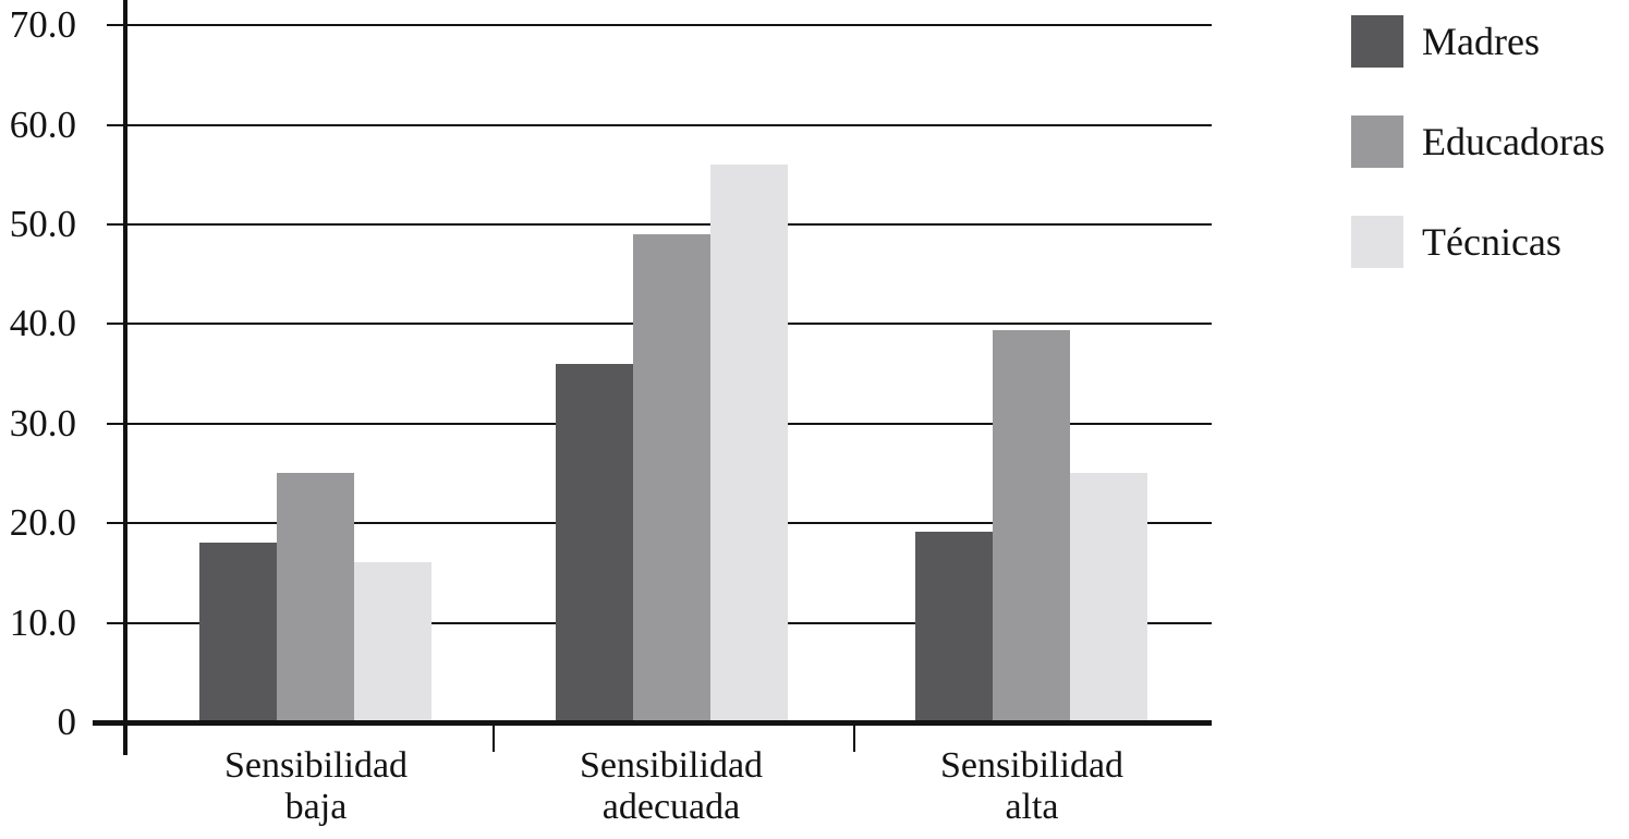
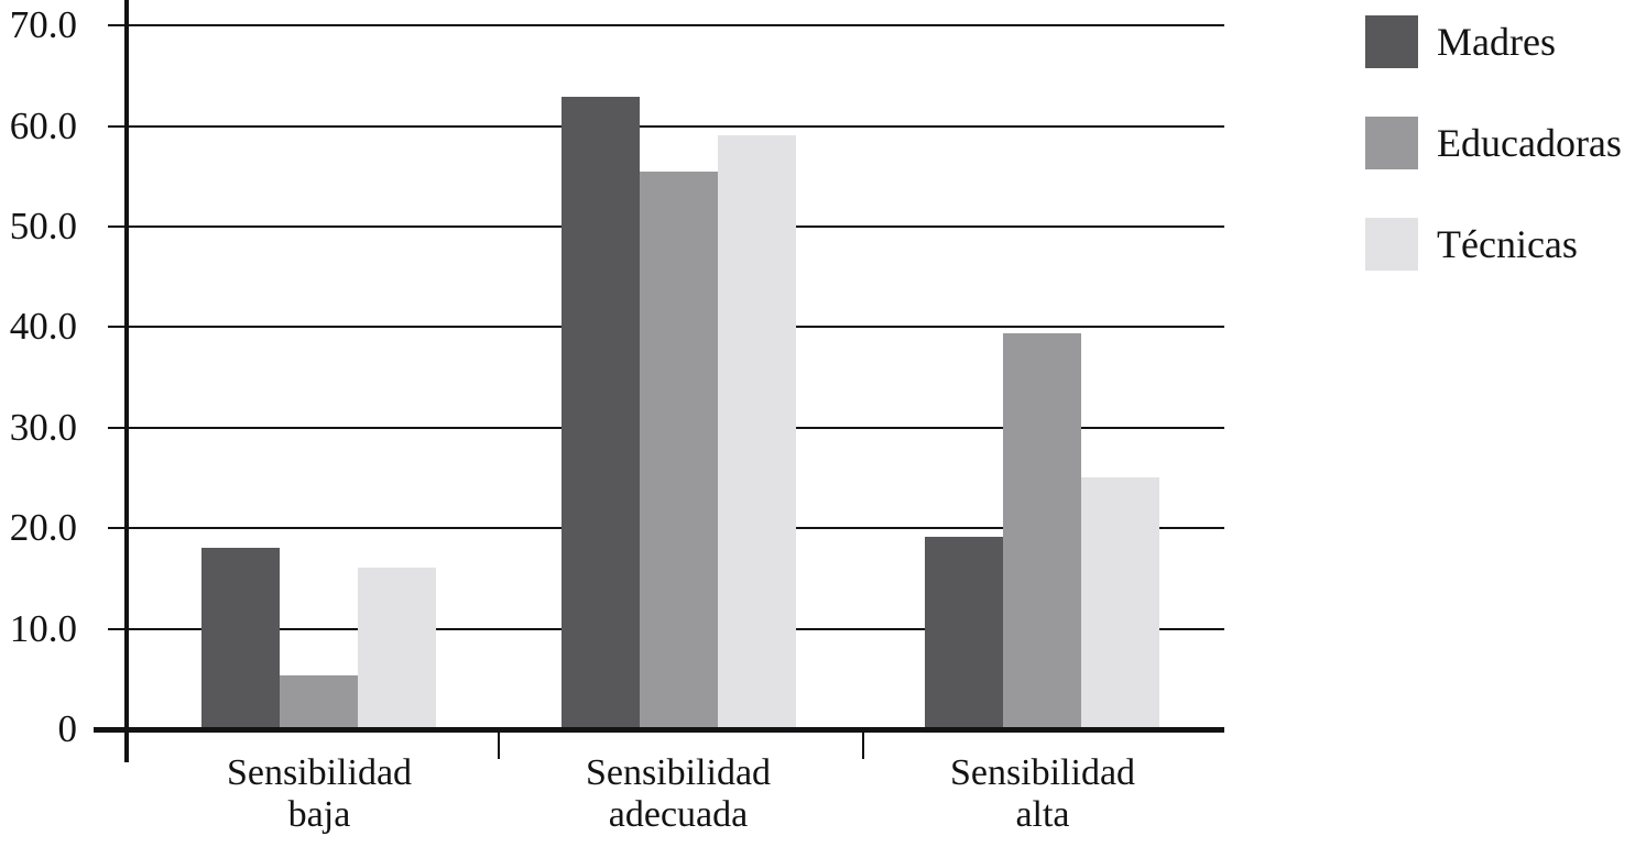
Educadoras/Sensibilidad baja: 25 -> 5
Madres/Sensibilidad adecuada: 36 -> 63
Educadoras/Sensibilidad adecuada: 49 -> 56
Técnicas/Sensibilidad adecuada: 56 -> 59
